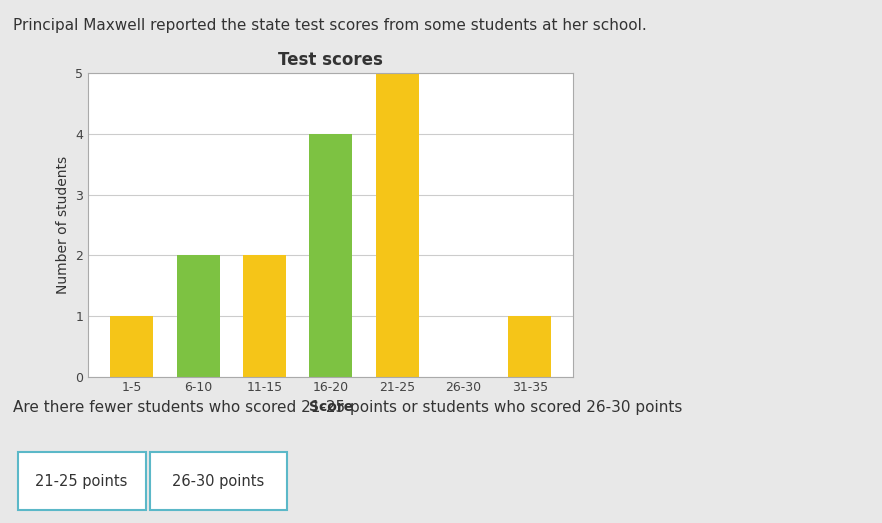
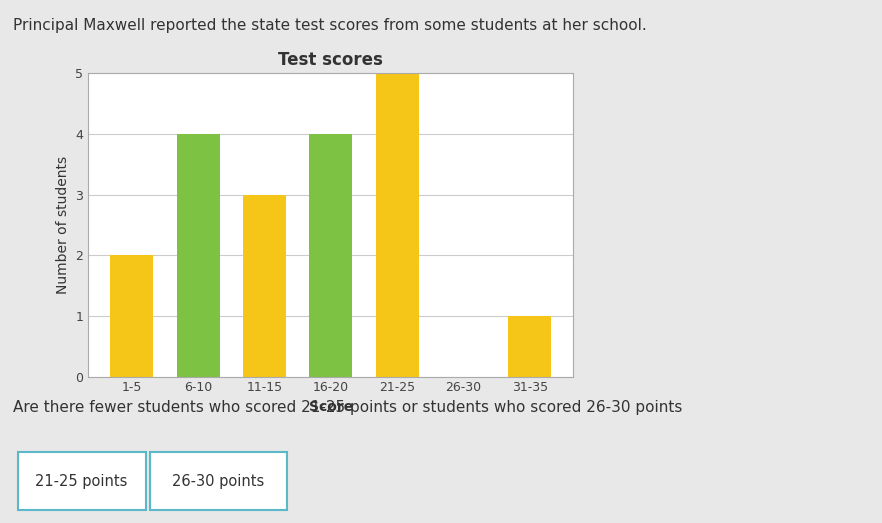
1-5: 1 -> 2
6-10: 2 -> 4
11-15: 2 -> 3
